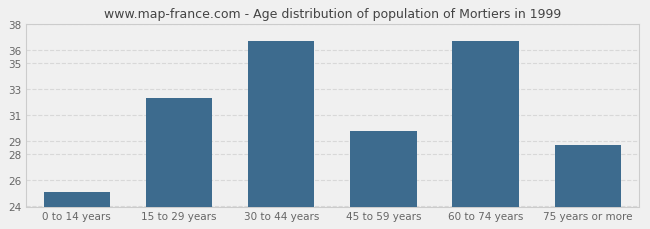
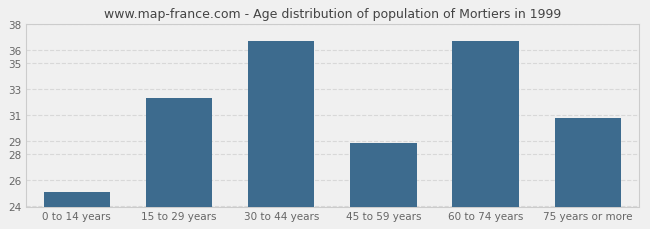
45 to 59 years: 29.8 -> 28.9
75 years or more: 28.7 -> 30.8
